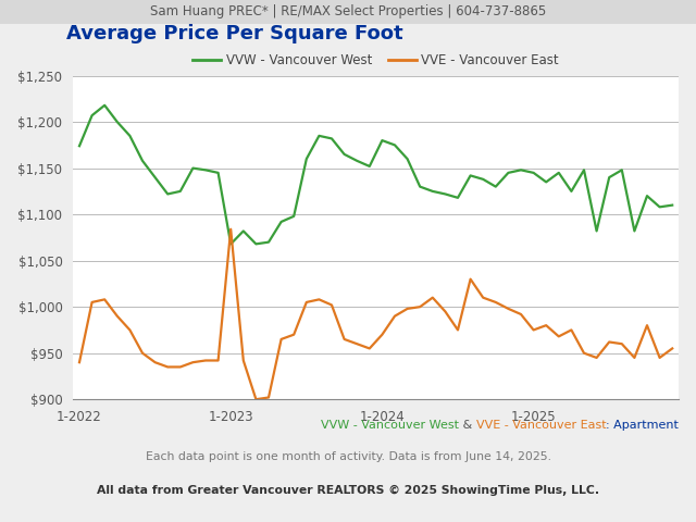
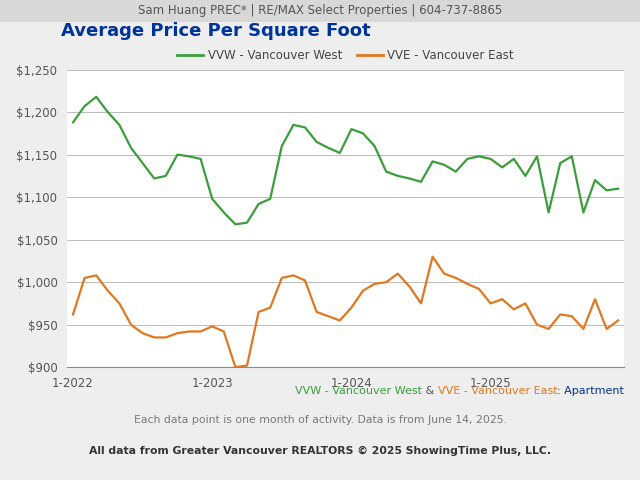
VVW - Vancouver West/1-2022: $1,174 -> $1,188
VVE - Vancouver East/1-2022: $940 -> $962
VVW - Vancouver West/1-2023: $1,068 -> $1,098
VVE - Vancouver East/1-2023: $1,084 -> $948
